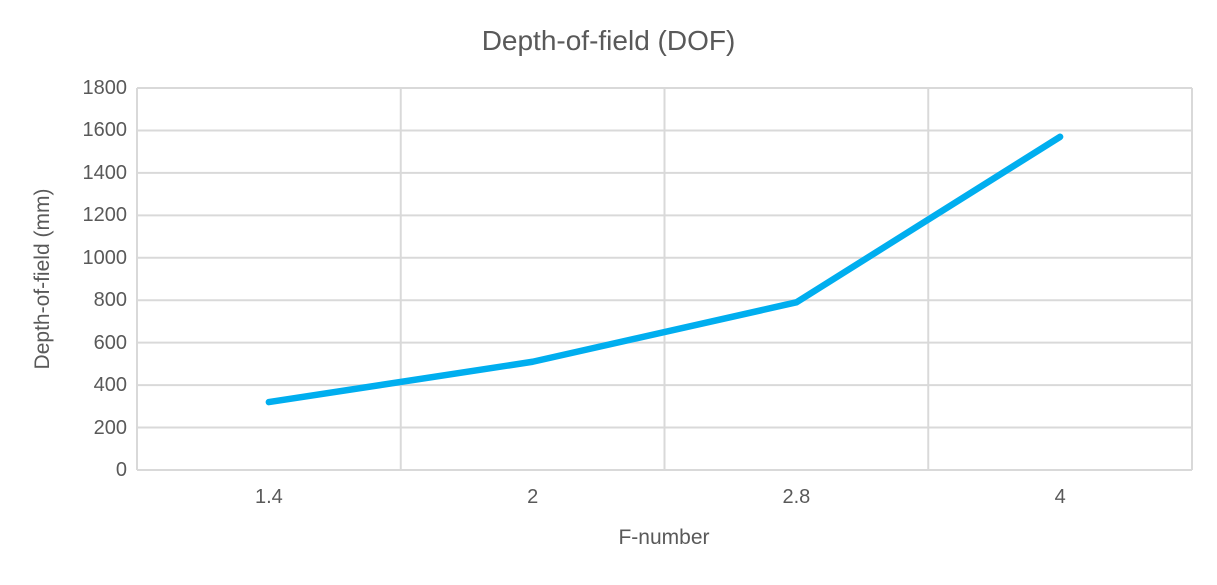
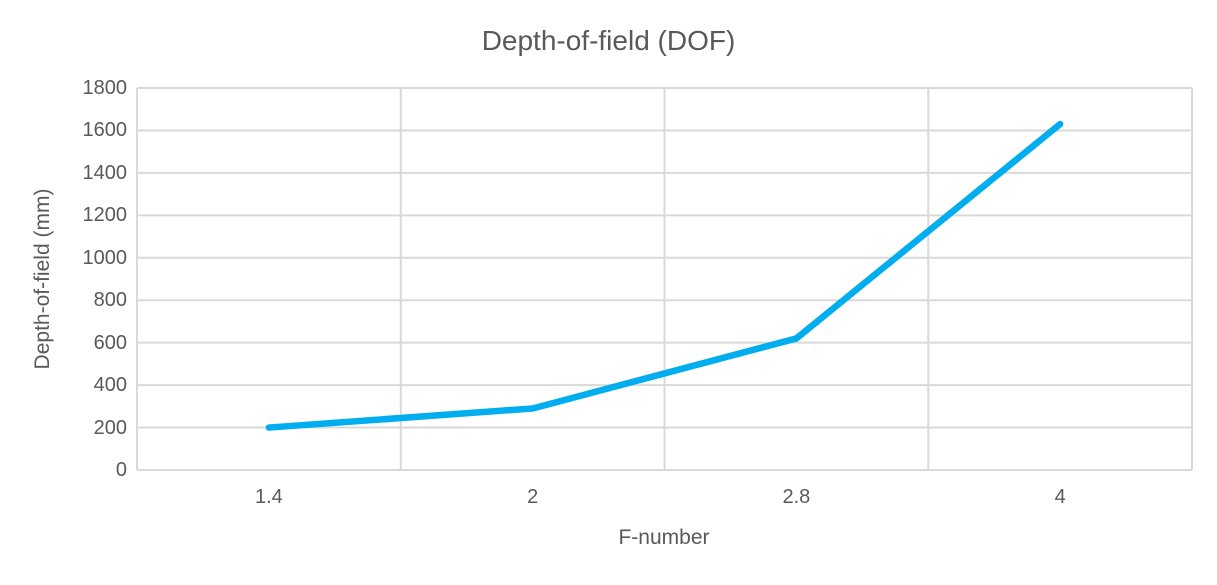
1.4: 320 -> 200
2: 510 -> 290
2.8: 790 -> 620
4: 1570 -> 1630
